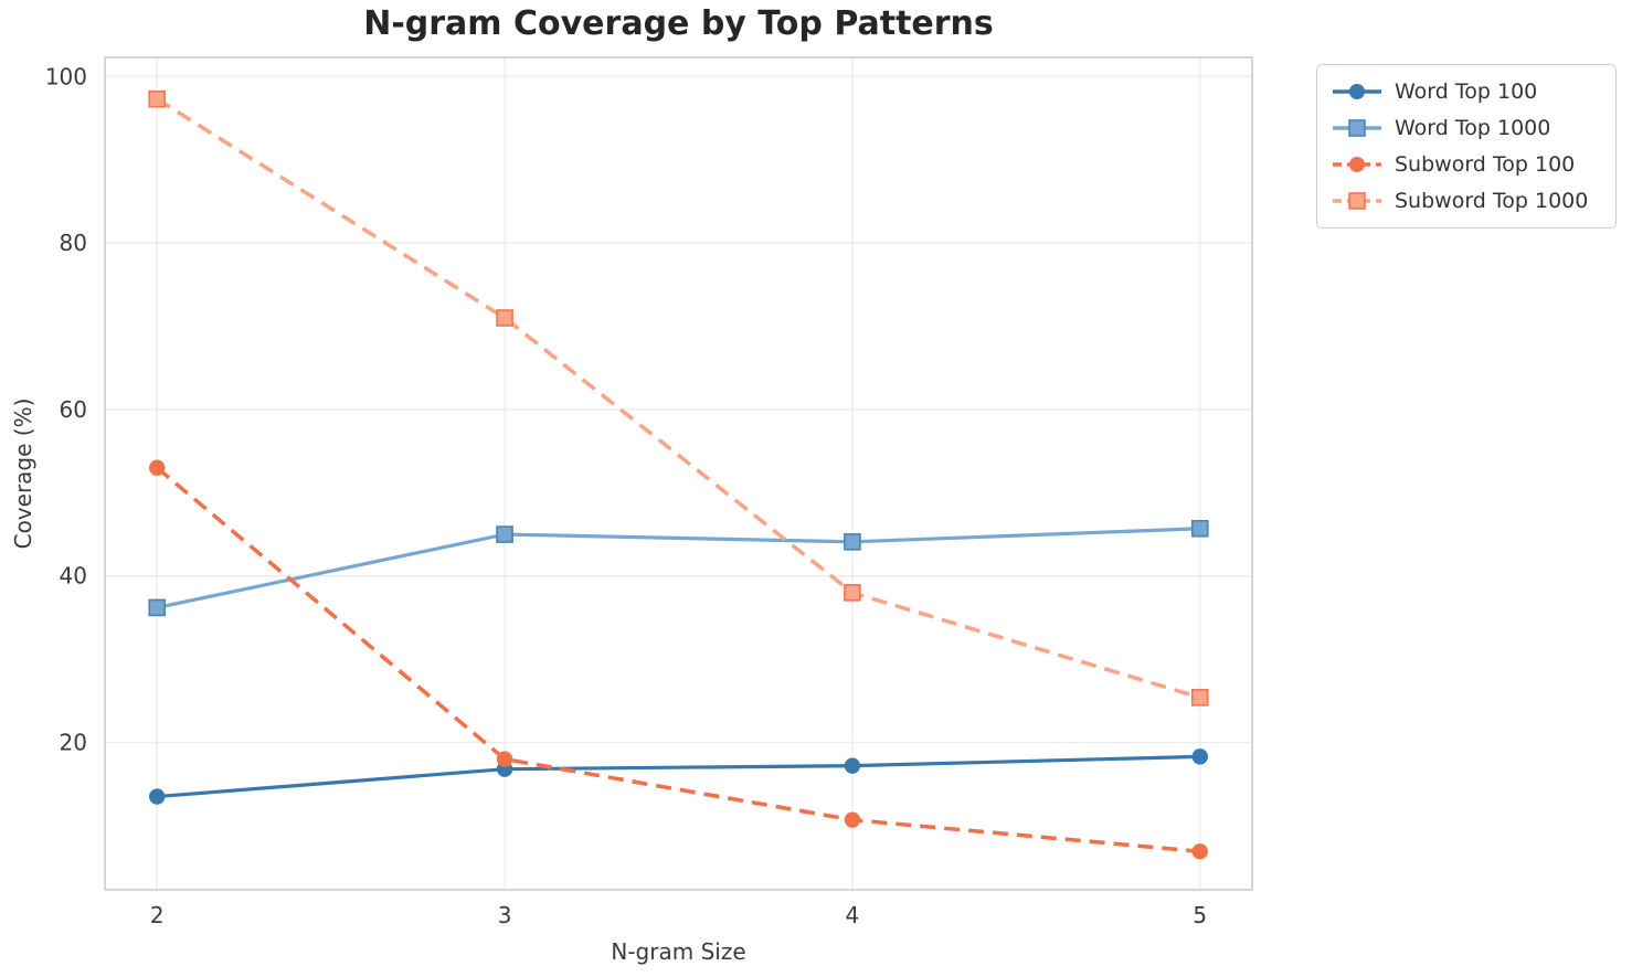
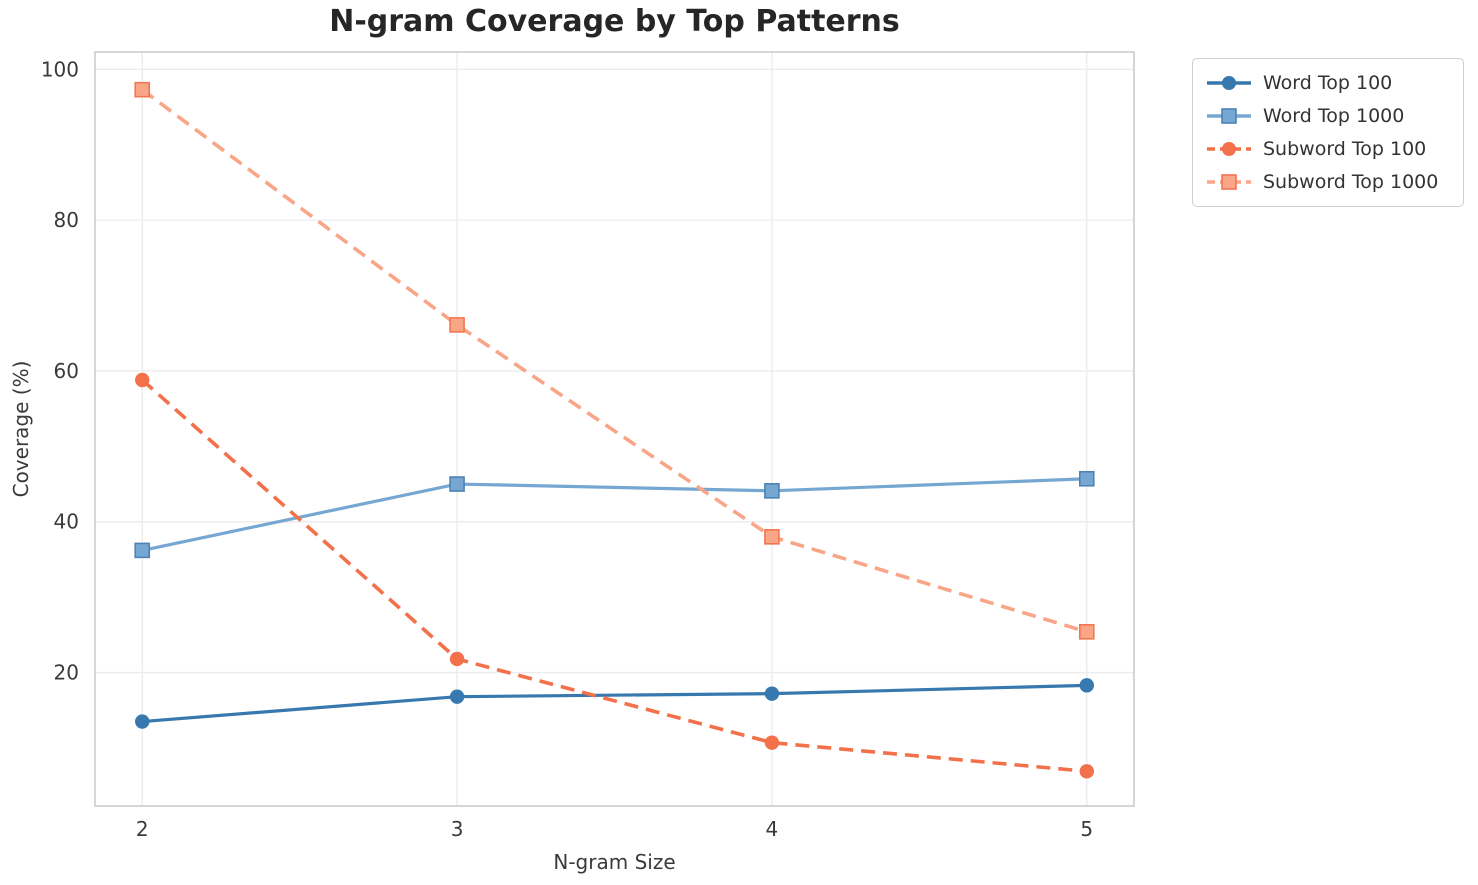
Subword Top 100/2: 53 -> 59
Subword Top 100/3: 18 -> 22
Subword Top 1000/3: 71 -> 66
